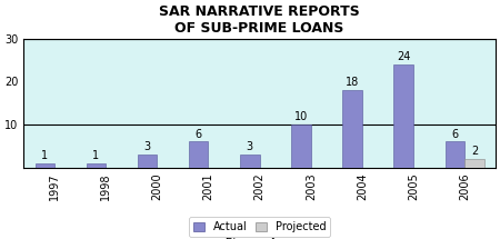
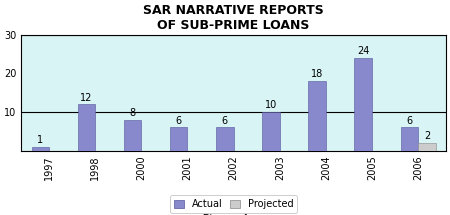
Actual/1998: 1 -> 12
Actual/2000: 3 -> 8
Actual/2002: 3 -> 6
